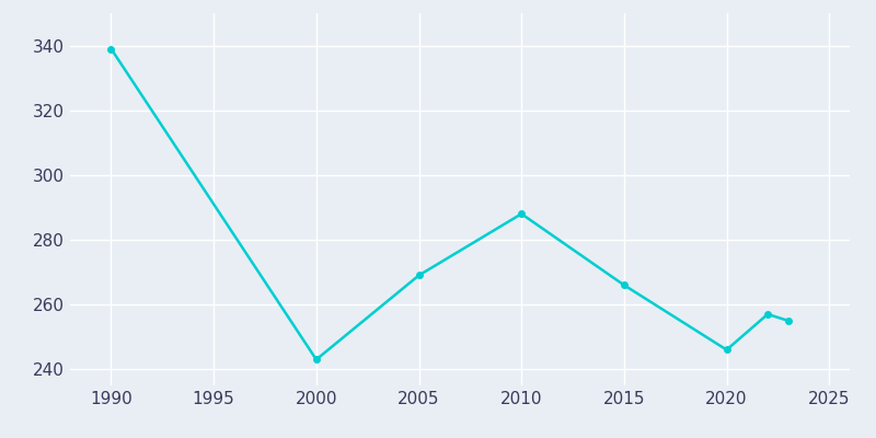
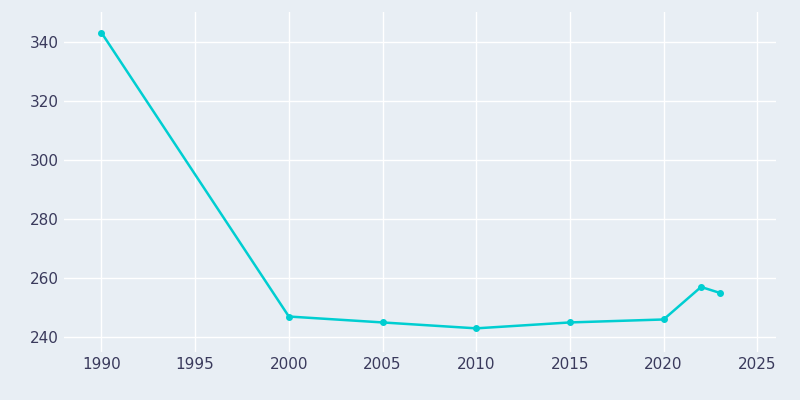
1990: 339 -> 343
2000: 243 -> 247
2005: 269 -> 245
2010: 288 -> 243
2015: 266 -> 245
